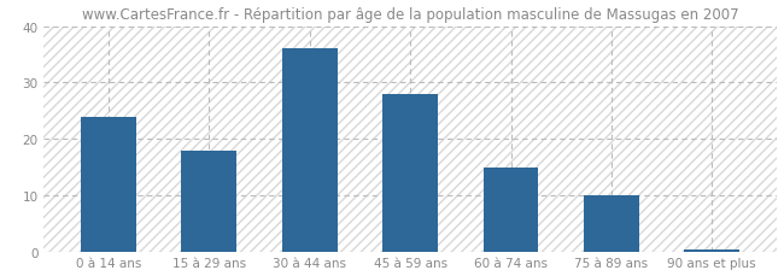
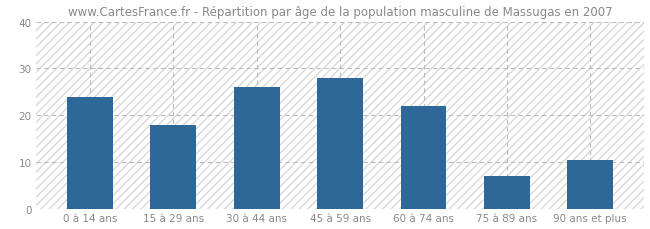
30 à 44 ans: 36.0 -> 26.0
60 à 74 ans: 15.0 -> 22.0
75 à 89 ans: 10.0 -> 7.0
90 ans et plus: 0.5 -> 10.5
